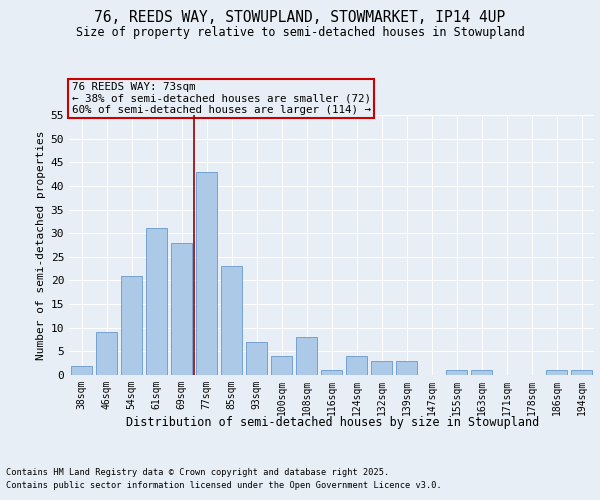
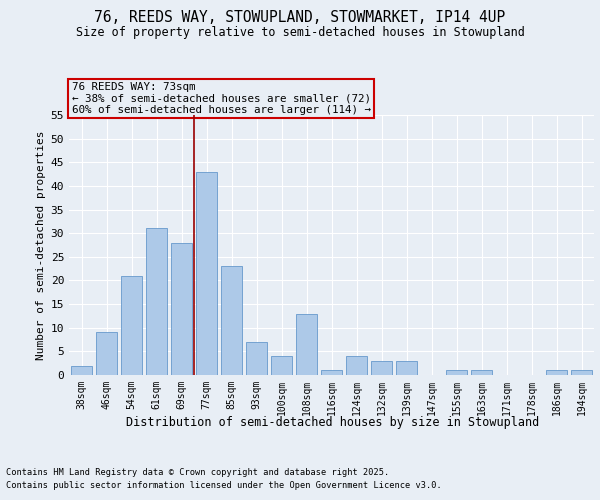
108sqm: 8 -> 13
